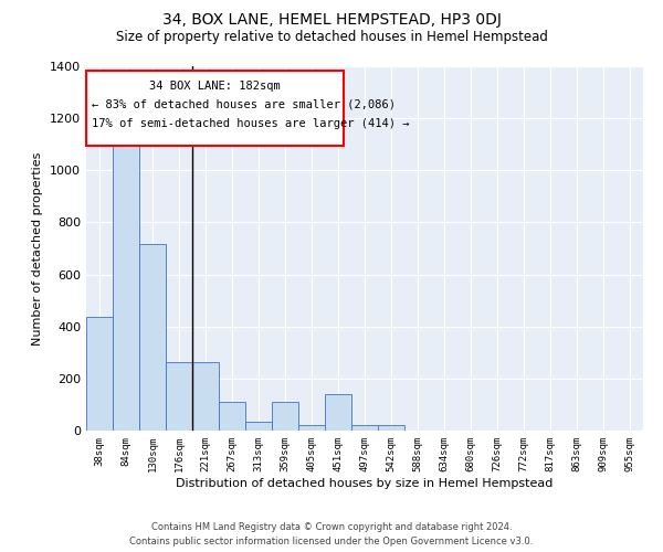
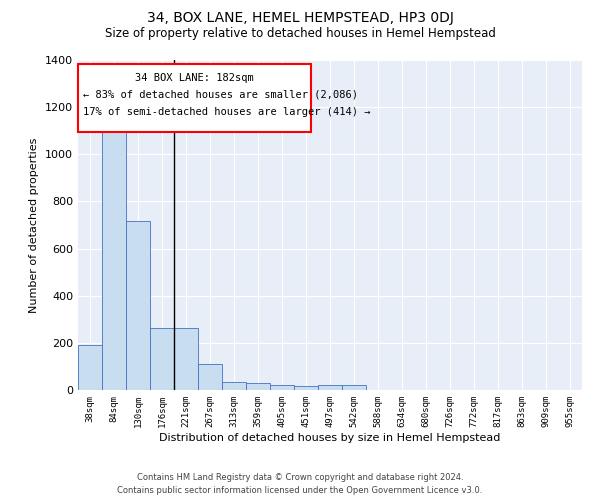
38sqm: 435 -> 190
359sqm: 110 -> 30
451sqm: 140 -> 15
